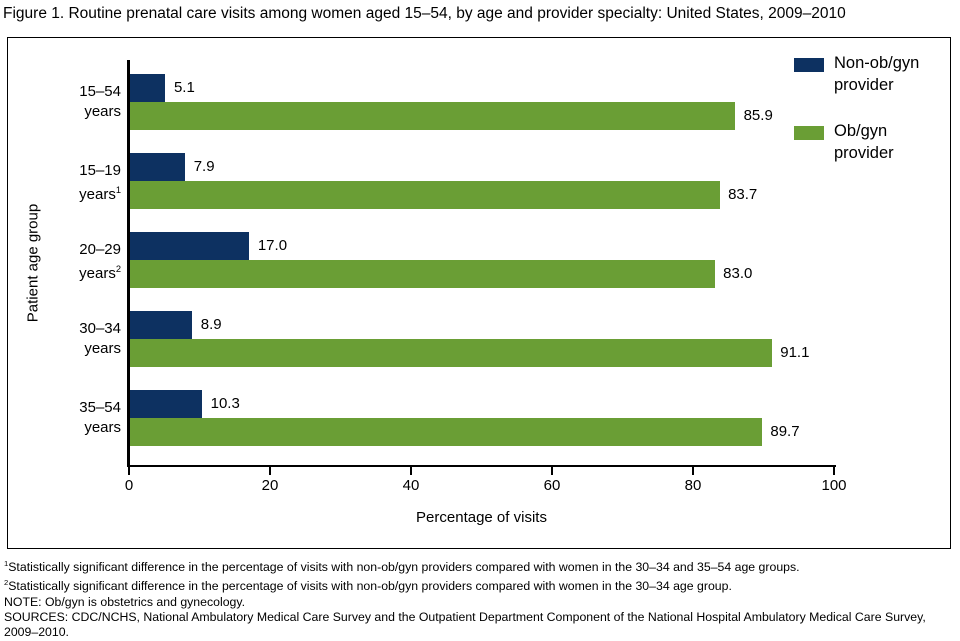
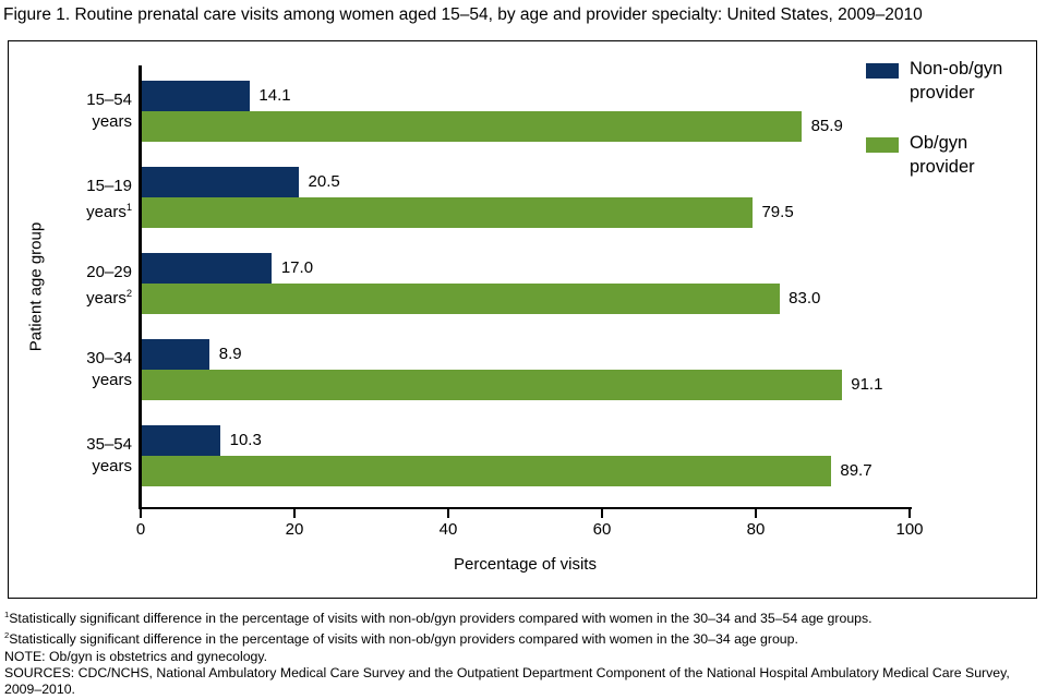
Non-ob/gyn provider/15–54 years: 5.1 -> 14.1
Non-ob/gyn provider/15–19 years: 7.9 -> 20.5
Ob/gyn provider/15–19 years: 83.7 -> 79.5
